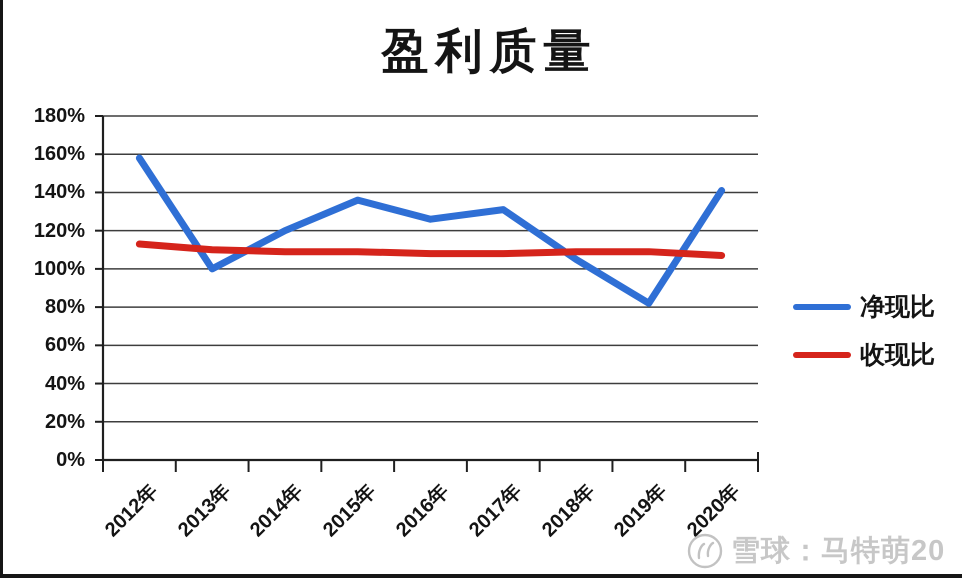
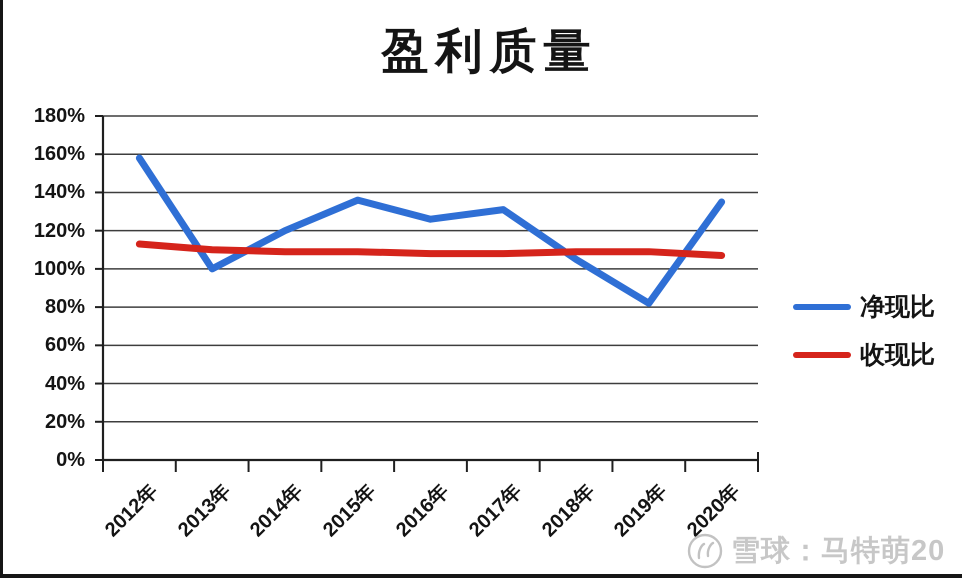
净现比/2020年: 141% -> 135%
